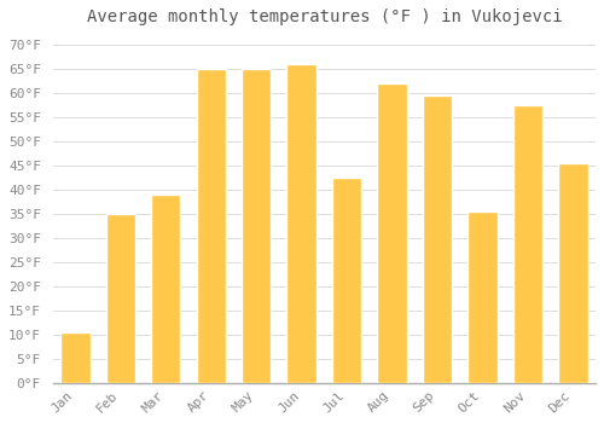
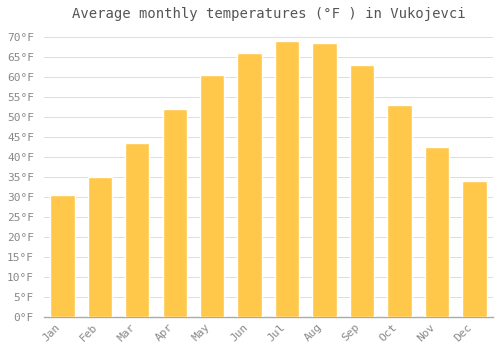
Jan: 10.5°F -> 30.5°F
Mar: 39.0°F -> 43.5°F
Apr: 65.0°F -> 52.0°F
May: 65.0°F -> 60.5°F
Jul: 42.5°F -> 69.0°F
Aug: 62.0°F -> 68.5°F
Sep: 59.5°F -> 63.0°F
Oct: 35.5°F -> 53.0°F
Nov: 57.5°F -> 42.5°F
Dec: 45.5°F -> 34.0°F
